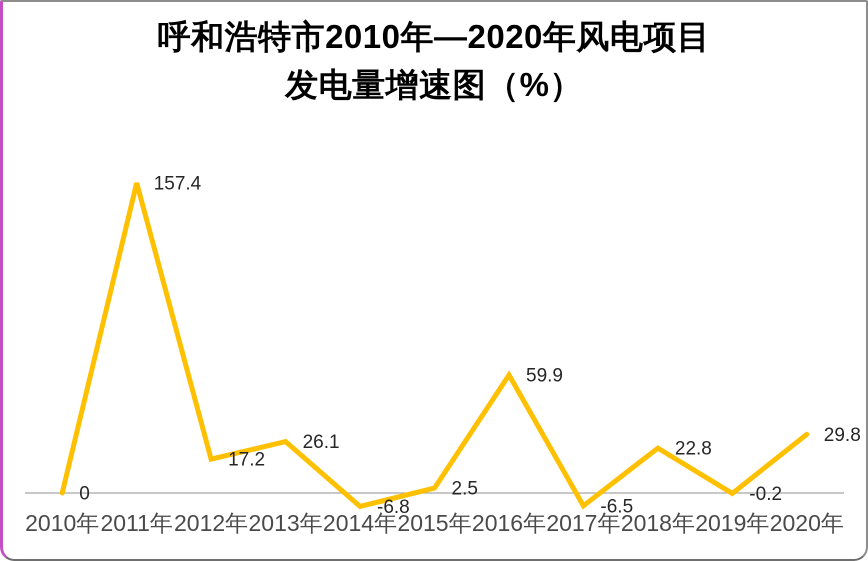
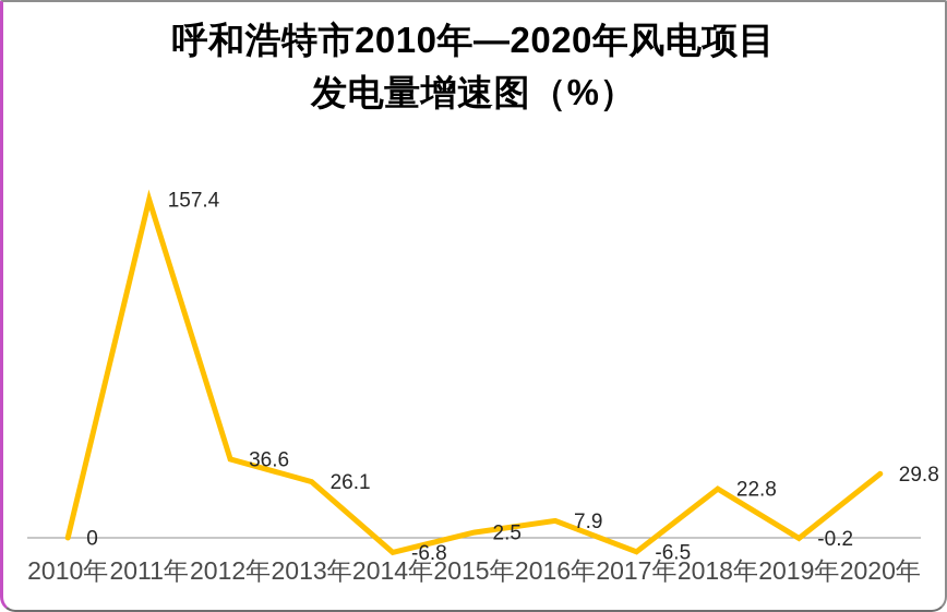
2012年: 17.2 -> 36.6
2016年: 59.9 -> 7.9
